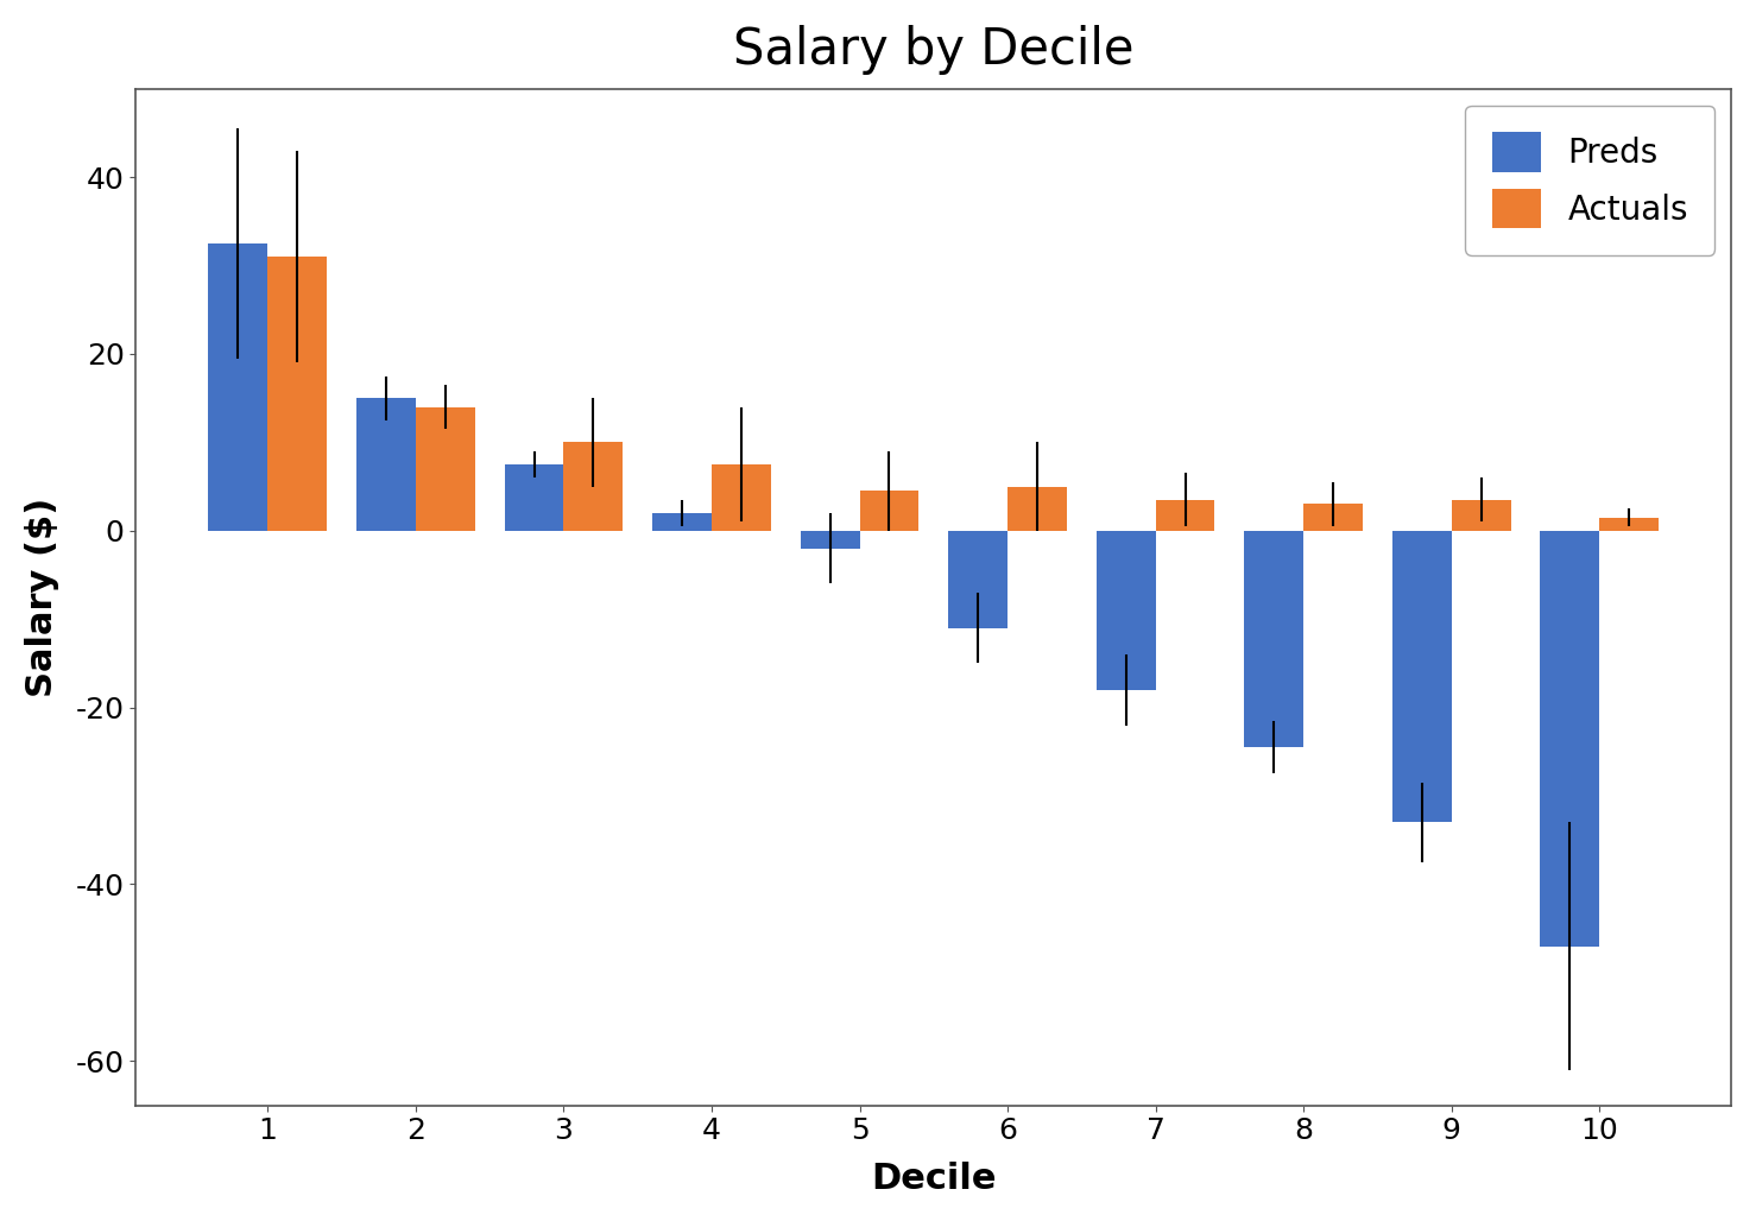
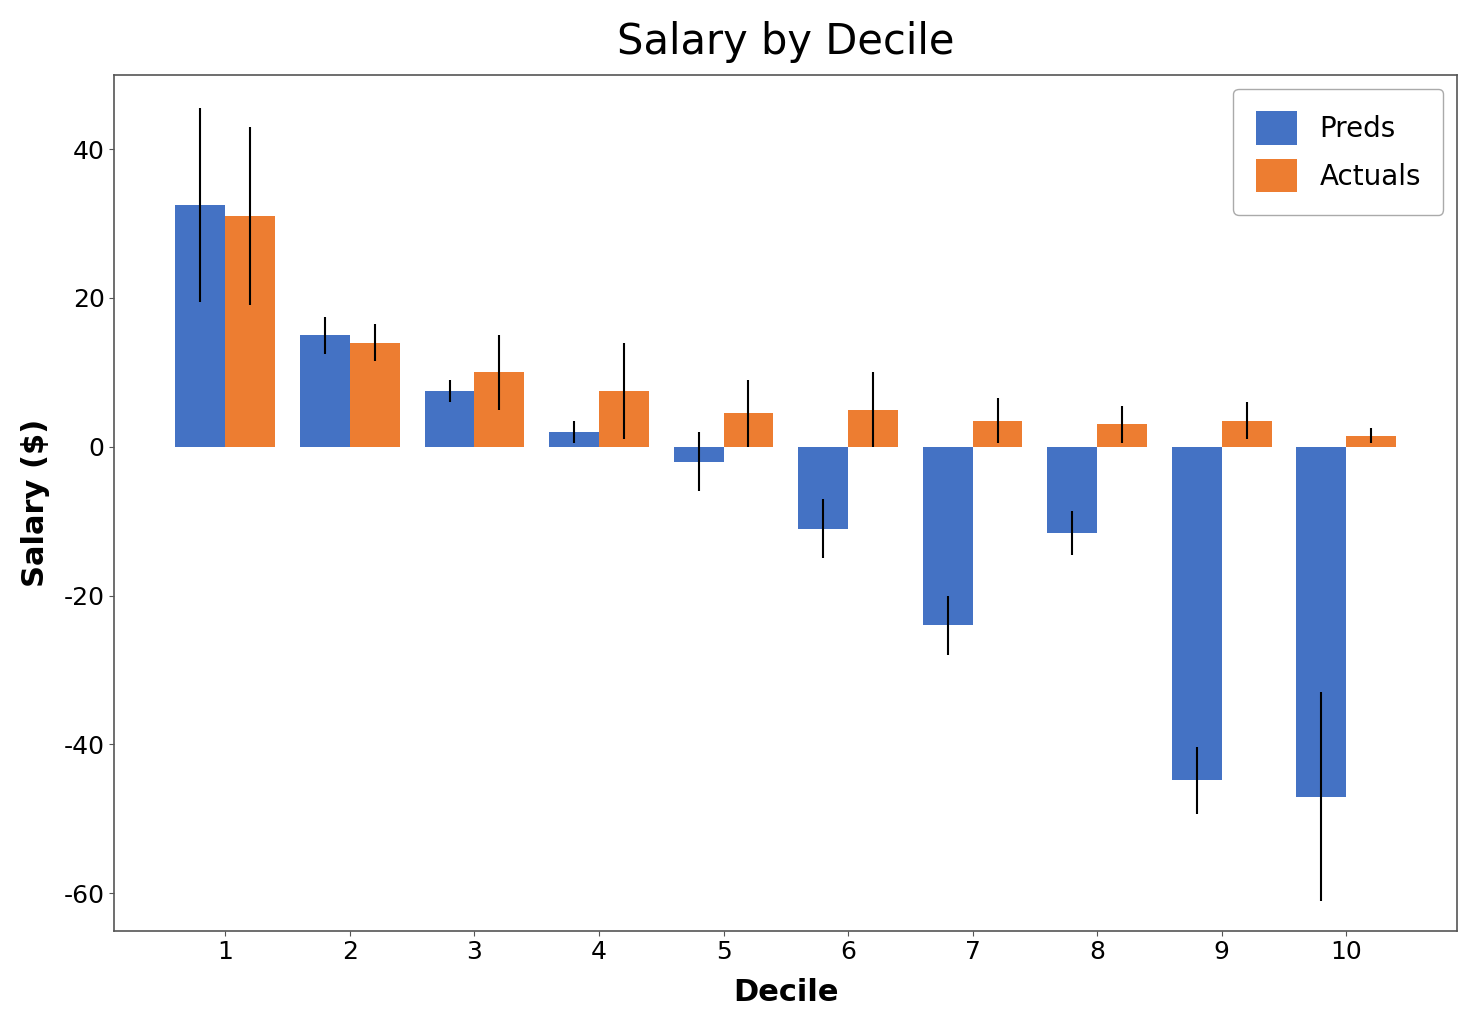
Preds/7: -18.0 -> -24.0
Preds/8: -24.5 -> -11.6
Preds/9: -33.0 -> -44.8
